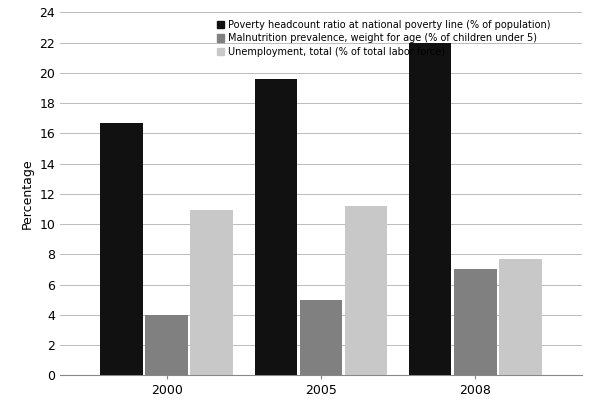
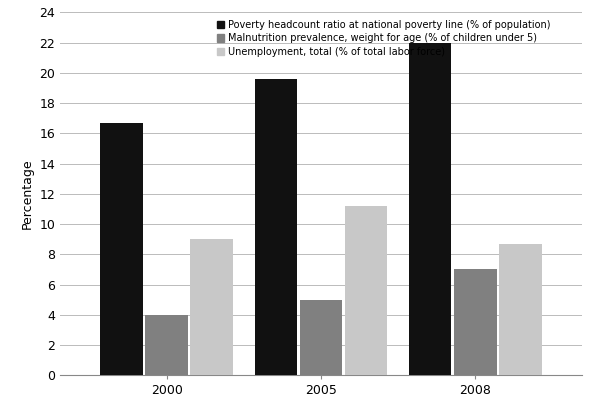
Unemployment, total (% of total labor force)/2000: 10.9 -> 9.0
Unemployment, total (% of total labor force)/2008: 7.7 -> 8.7
